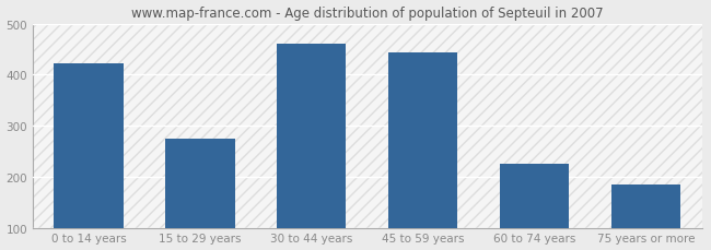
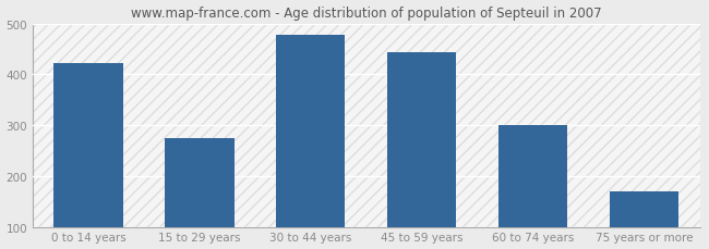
30 to 44 years: 460 -> 477
60 to 74 years: 225 -> 300
75 years or more: 185 -> 170
